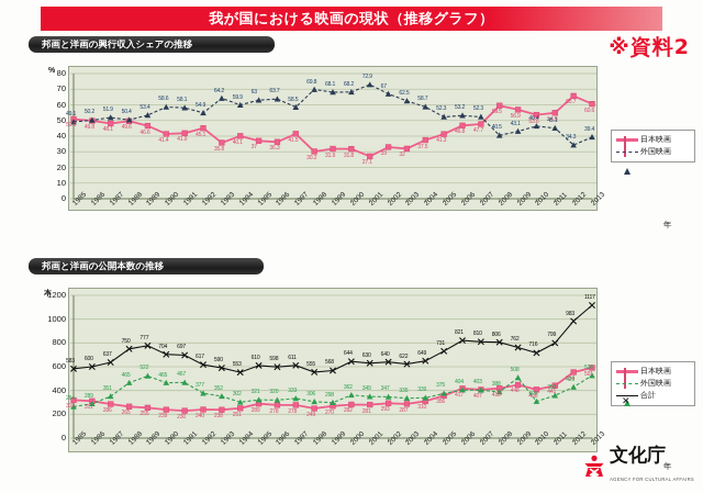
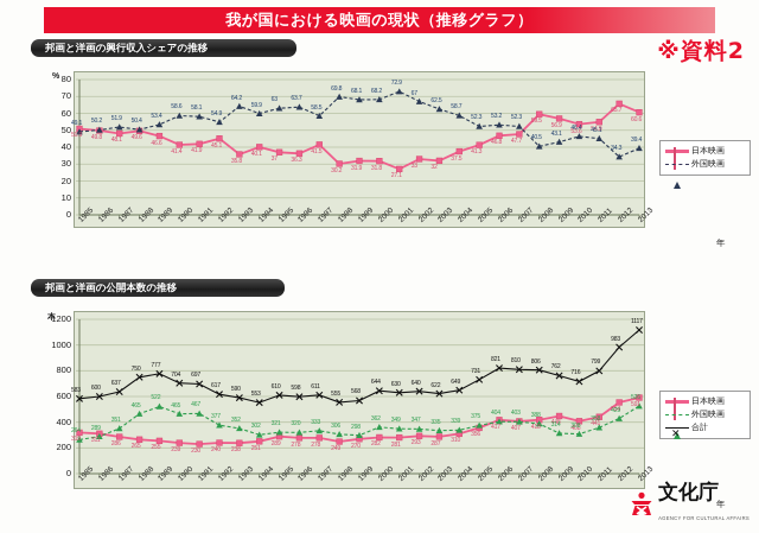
邦画と洋画の公開本数の推移/外国映画/2009: 508 -> 314
